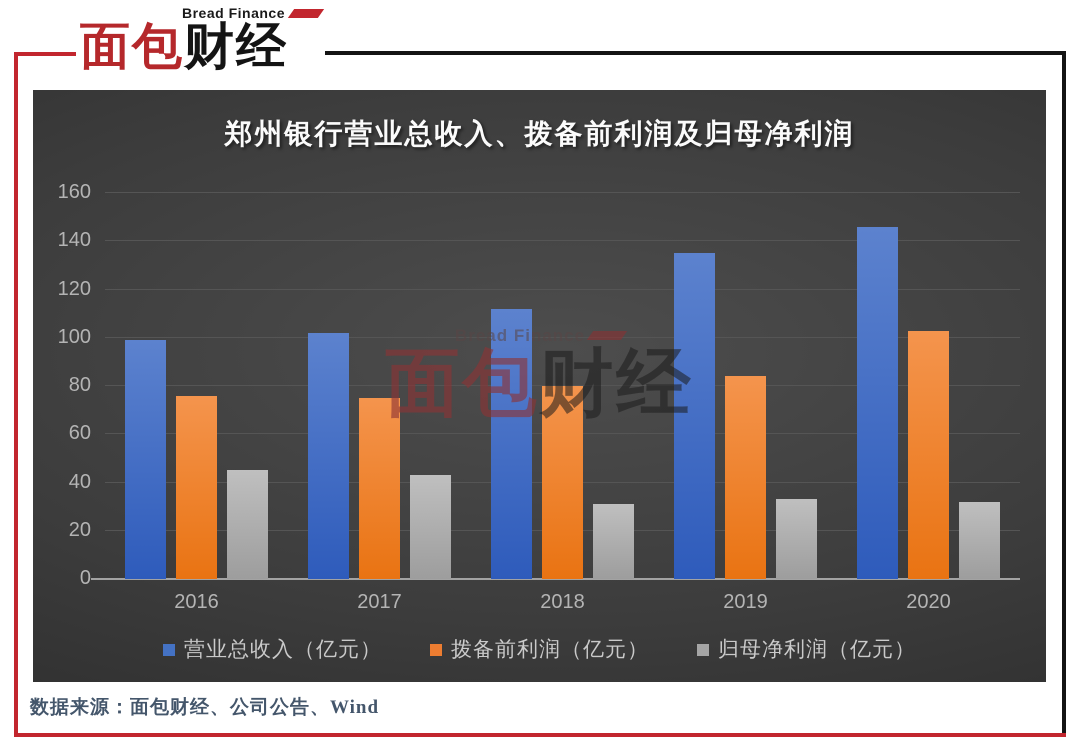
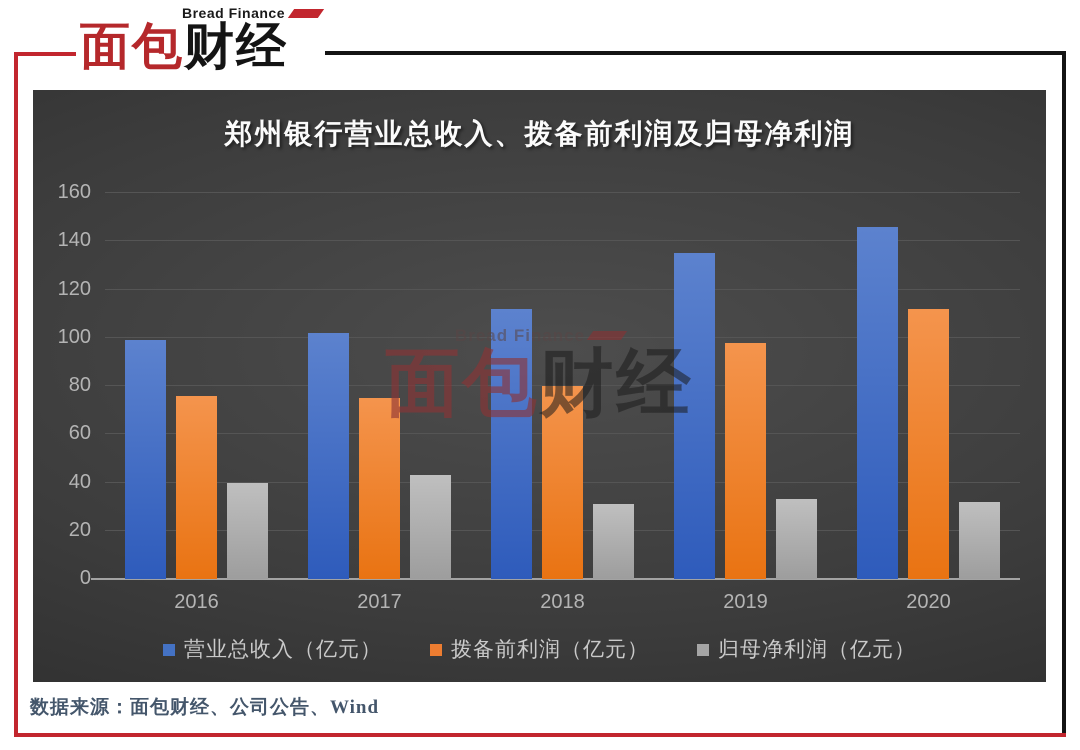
归母净利润（亿元）/2016: 45 -> 40
拨备前利润（亿元）/2019: 84 -> 98
拨备前利润（亿元）/2020: 103 -> 112
